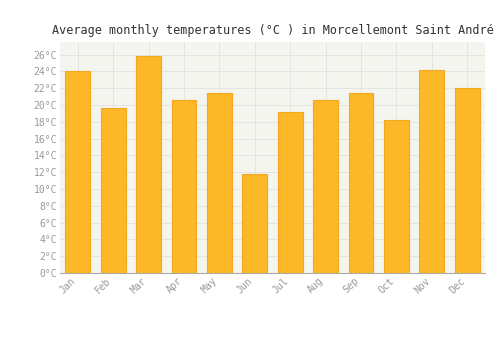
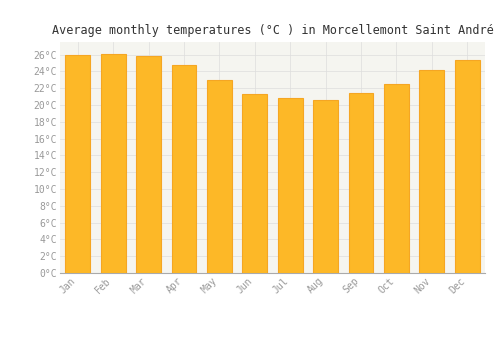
Jan: 24.0°C -> 26.0°C
Feb: 19.6°C -> 26.1°C
Apr: 20.6°C -> 24.8°C
May: 21.4°C -> 23.0°C
Jun: 11.8°C -> 21.3°C
Jul: 19.2°C -> 20.8°C
Oct: 18.2°C -> 22.5°C
Dec: 22.0°C -> 25.3°C
